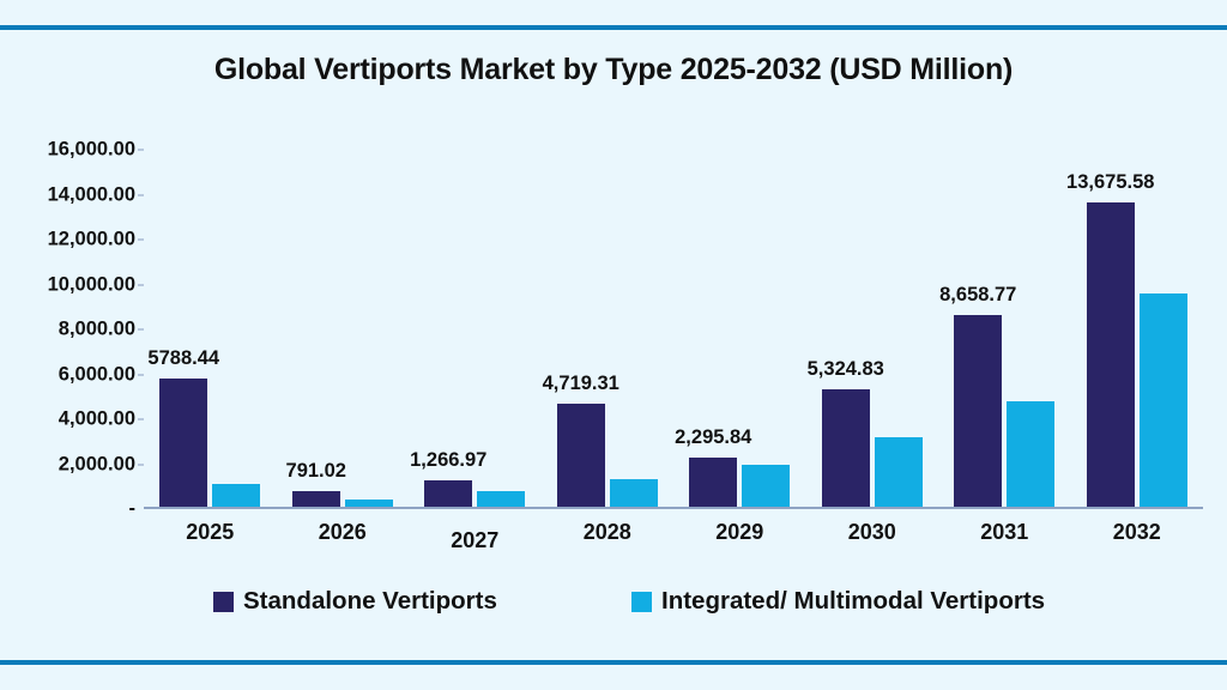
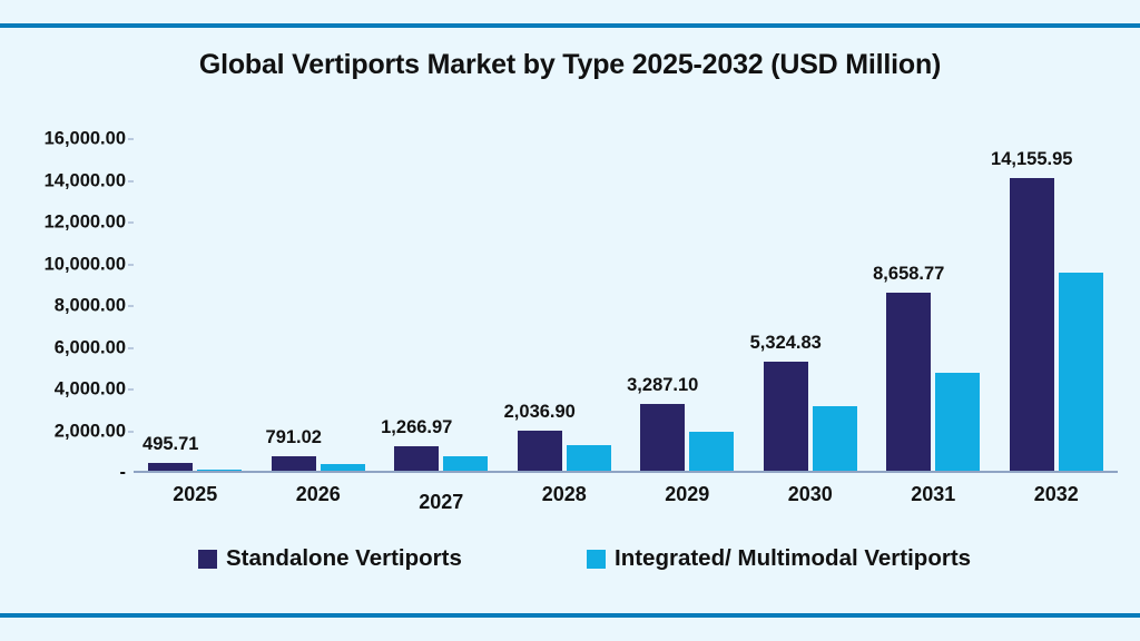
Standalone Vertiports/2025: 5788.44 -> 495.71
Integrated/ Multimodal Vertiports/2025: 1100 -> 200
Standalone Vertiports/2028: 4,719.31 -> 2,036.90
Standalone Vertiports/2029: 2,295.84 -> 3,287.10
Standalone Vertiports/2032: 13,675.58 -> 14,155.95
